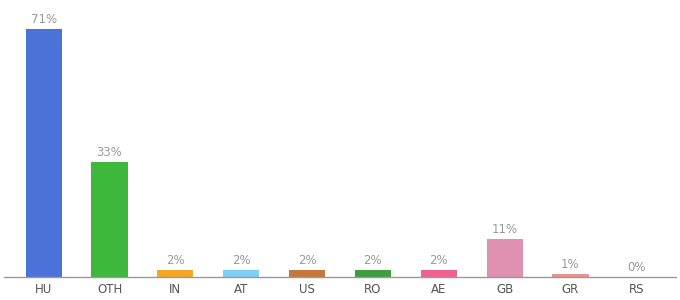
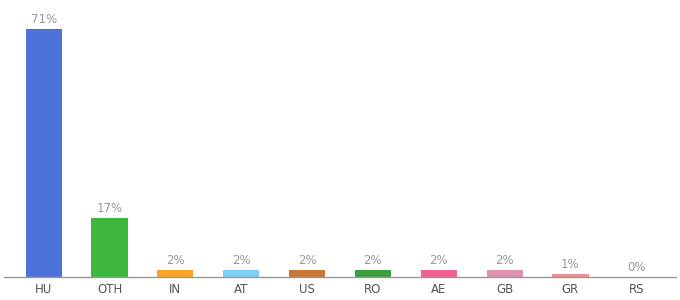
OTH: 33% -> 17%
GB: 11% -> 2%
